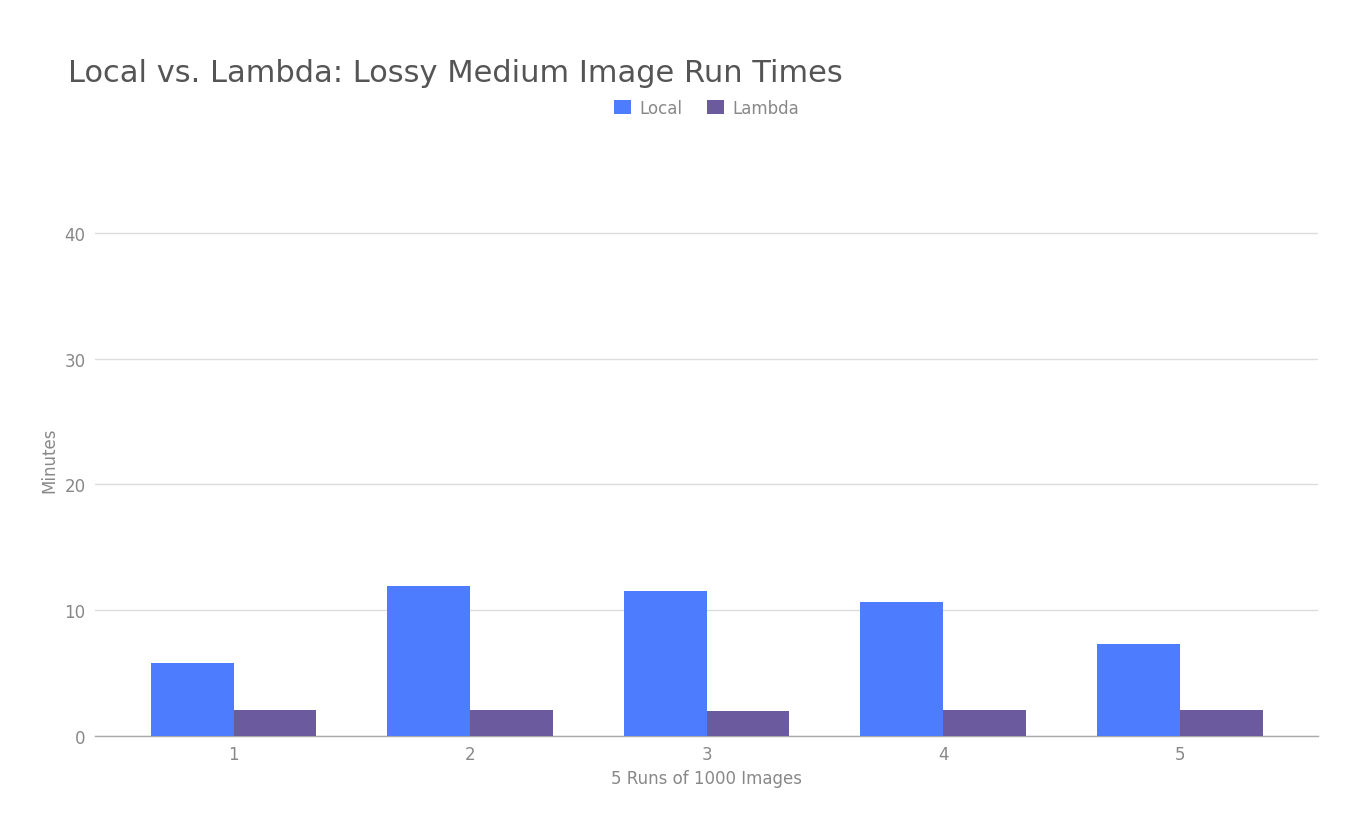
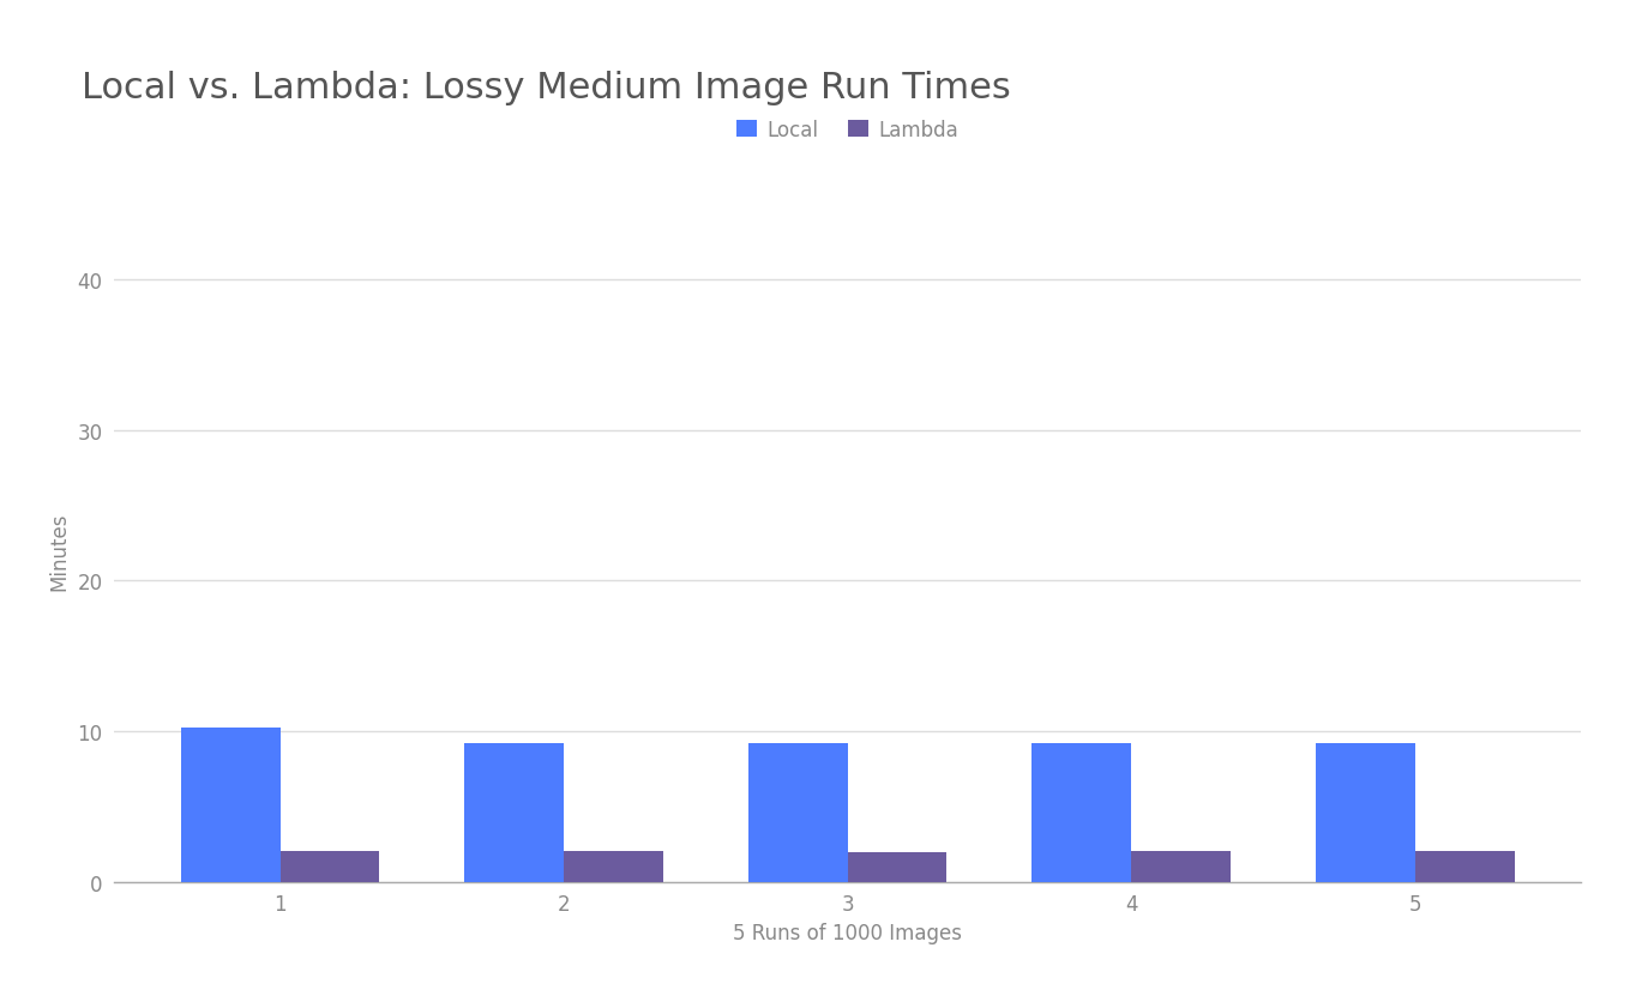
Local/1: 5.8 -> 10.2
Local/2: 11.9 -> 9.2
Local/3: 11.5 -> 9.2
Local/4: 10.6 -> 9.2
Local/5: 7.3 -> 9.2
